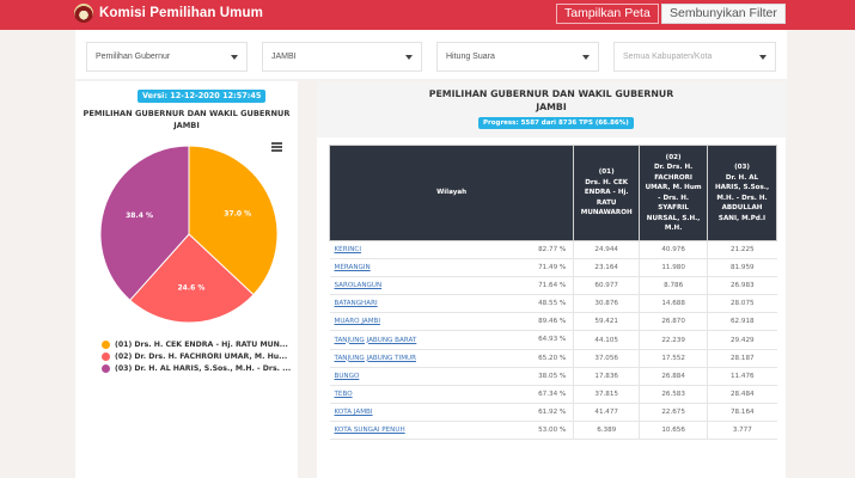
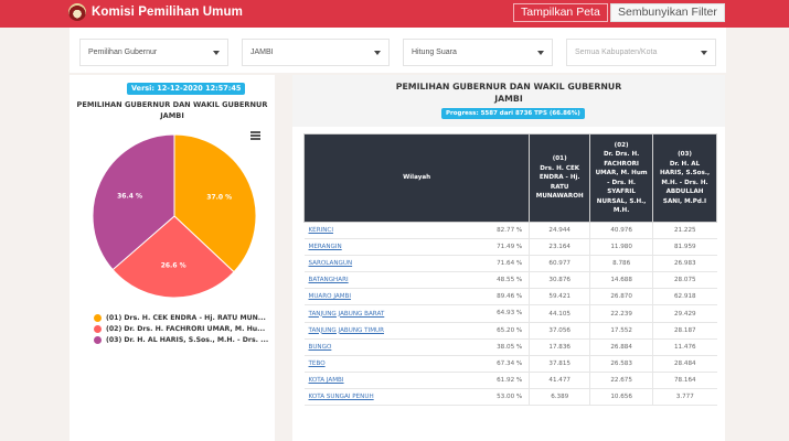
(02) Dr. Drs. H. FACHRORI UMAR, M. Hu...: 24.6 -> 26.6
(03) Dr. H. AL HARIS, S.Sos., M.H. - Drs. ...: 38.4 -> 36.4
